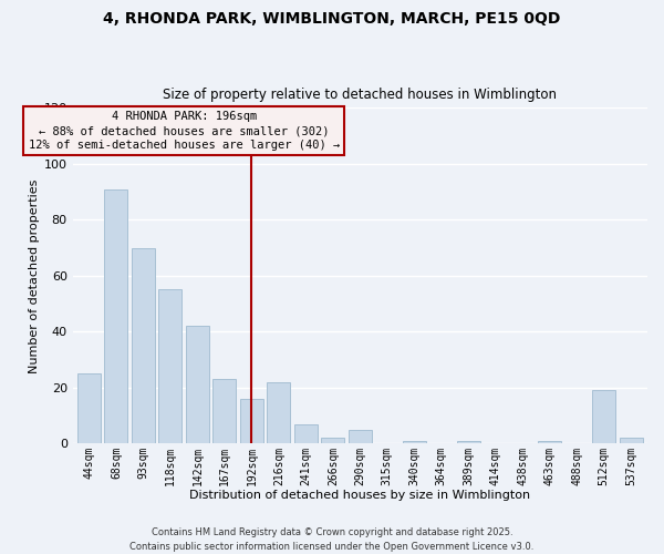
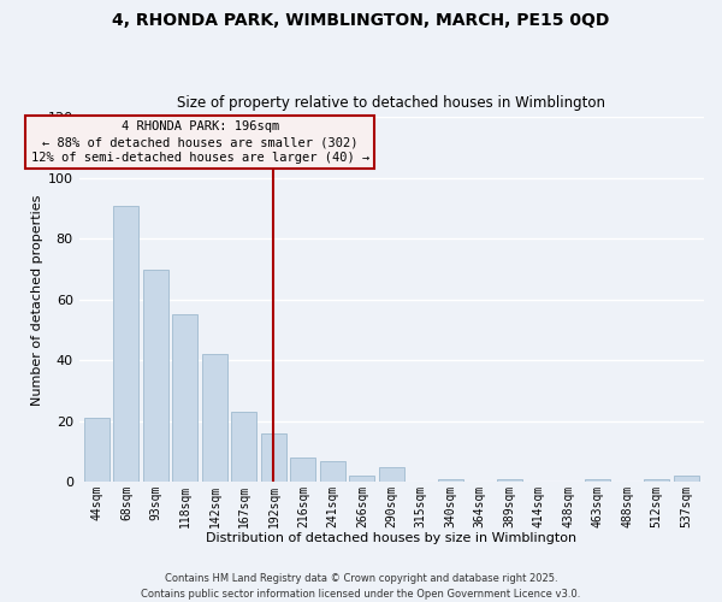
44sqm: 25 -> 21
216sqm: 22 -> 8
512sqm: 19 -> 1
